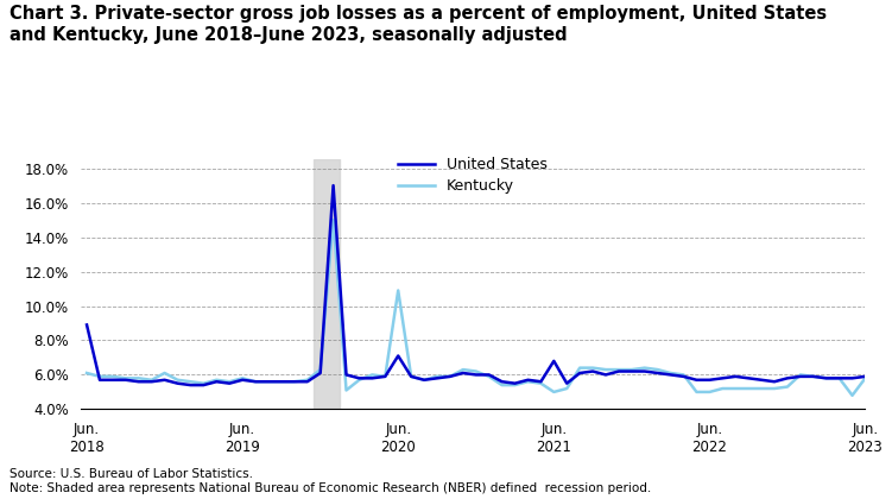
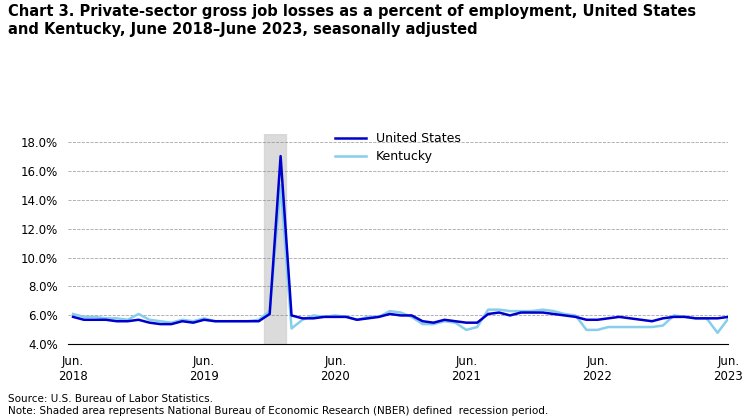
United States/Jun. 2018: 8.9% -> 5.9%
United States/Jun. 2020: 7.1% -> 5.9%
Kentucky/Jun. 2020: 10.9% -> 6.0%
United States/Jun. 2021: 6.8% -> 5.5%
